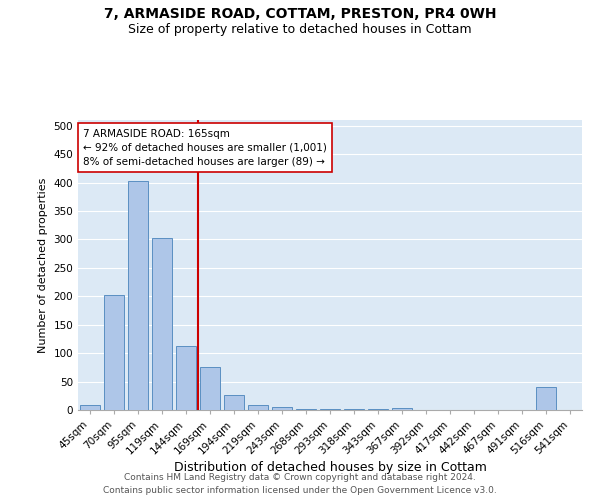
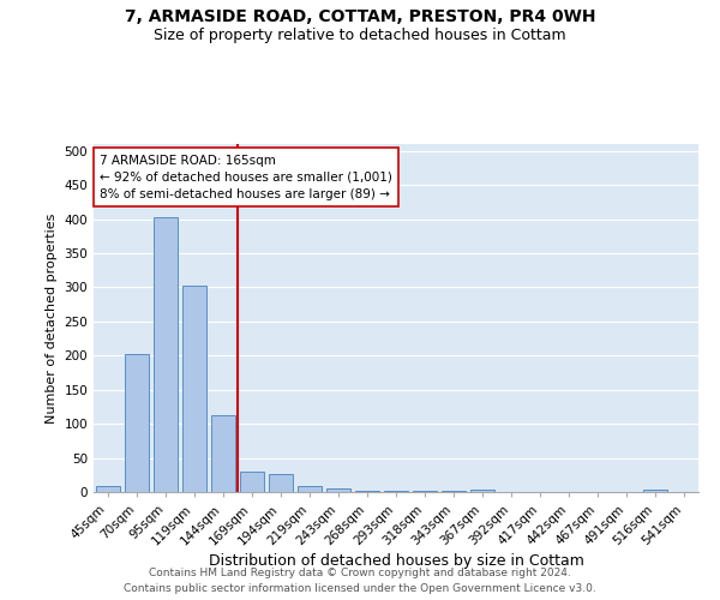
169sqm: 76 -> 30
516sqm: 40 -> 4
